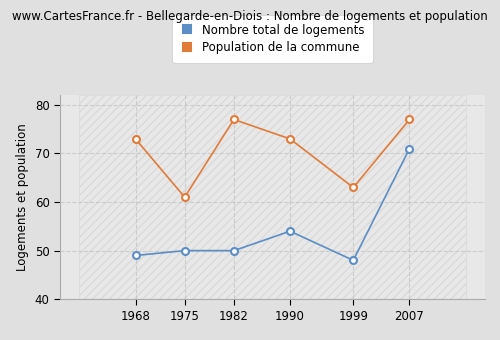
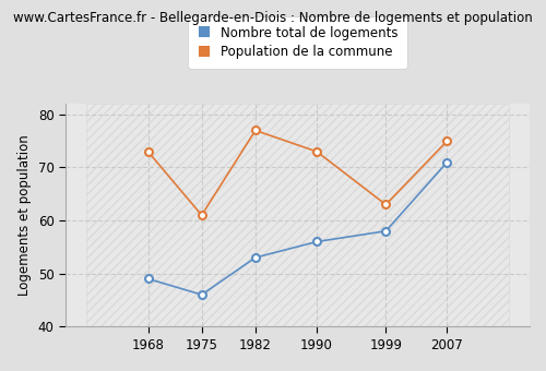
Nombre total de logements/1975: 50 -> 46
Nombre total de logements/1982: 50 -> 53
Nombre total de logements/1990: 54 -> 56
Nombre total de logements/1999: 48 -> 58
Population de la commune/2007: 77 -> 75
